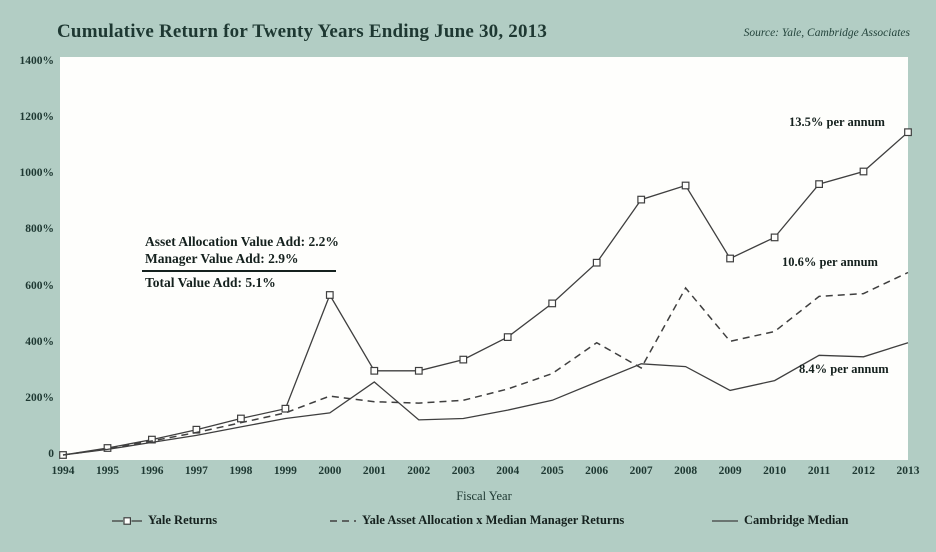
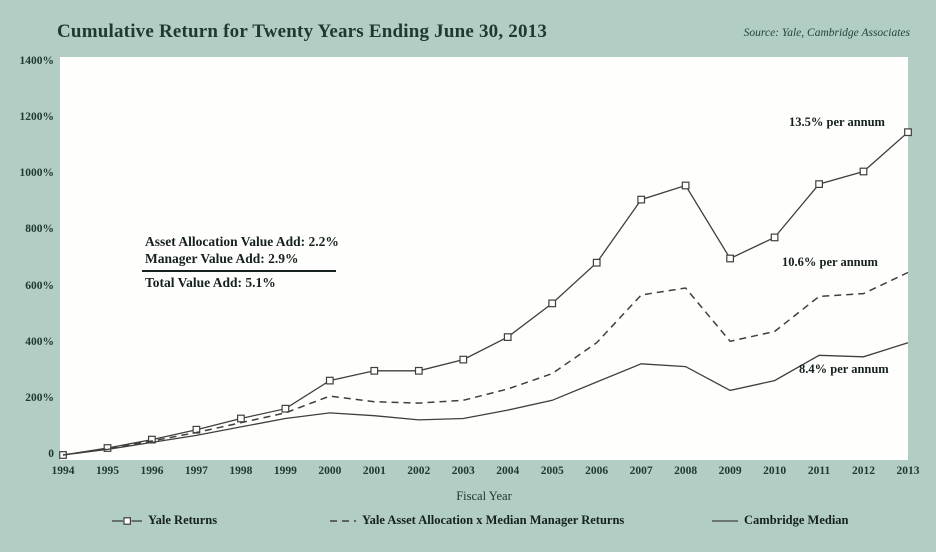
Yale Returns/2000: 570% -> 260%
Cambridge Median/2001: 260% -> 140%
Yale Asset Allocation x Median Manager Returns/2007: 310% -> 570%
